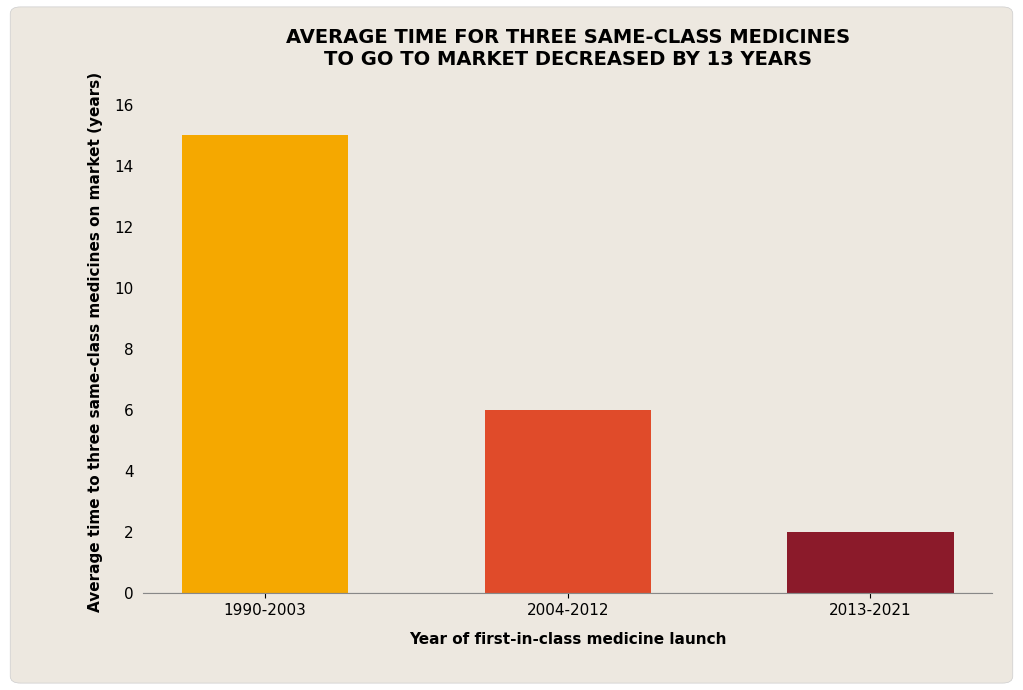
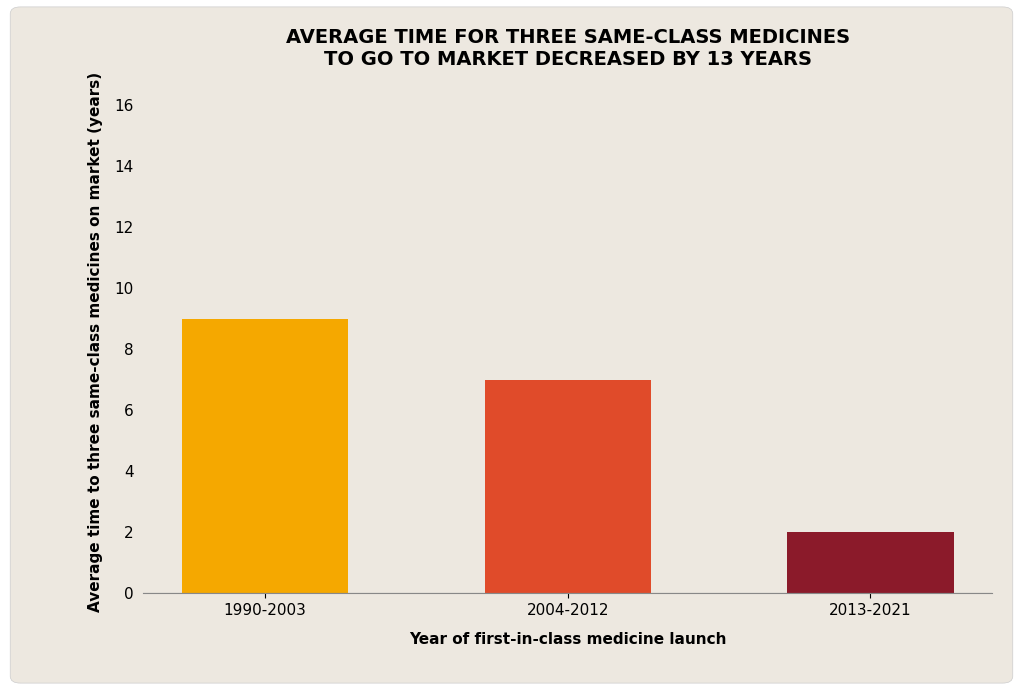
1990-2003: 15 -> 9
2004-2012: 6 -> 7
